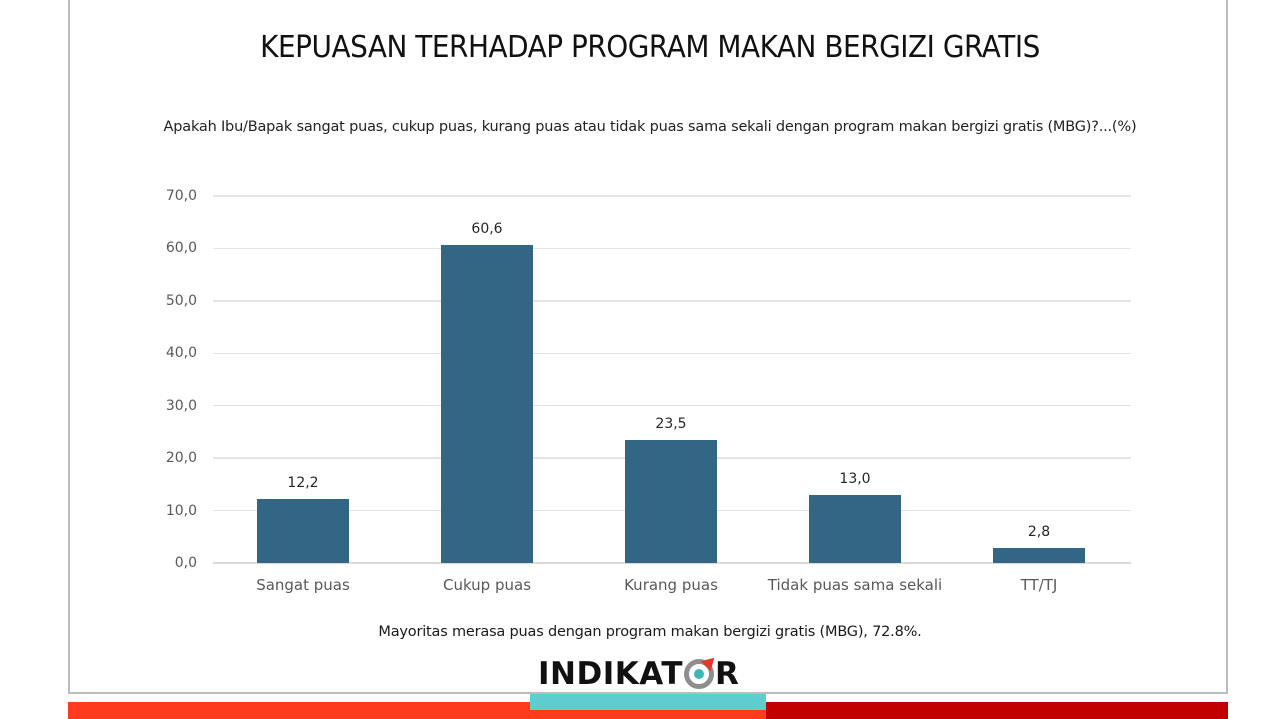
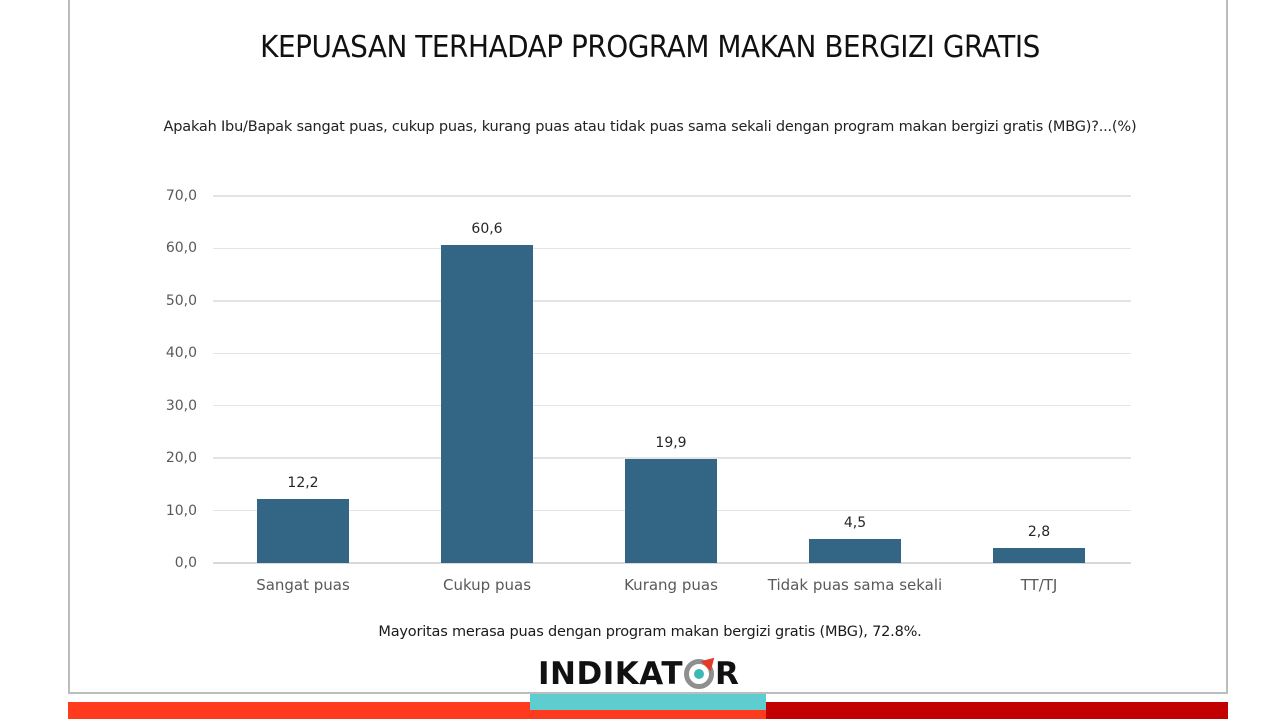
Kurang puas: 23,5 -> 19,9
Tidak puas sama sekali: 13,0 -> 4,5
